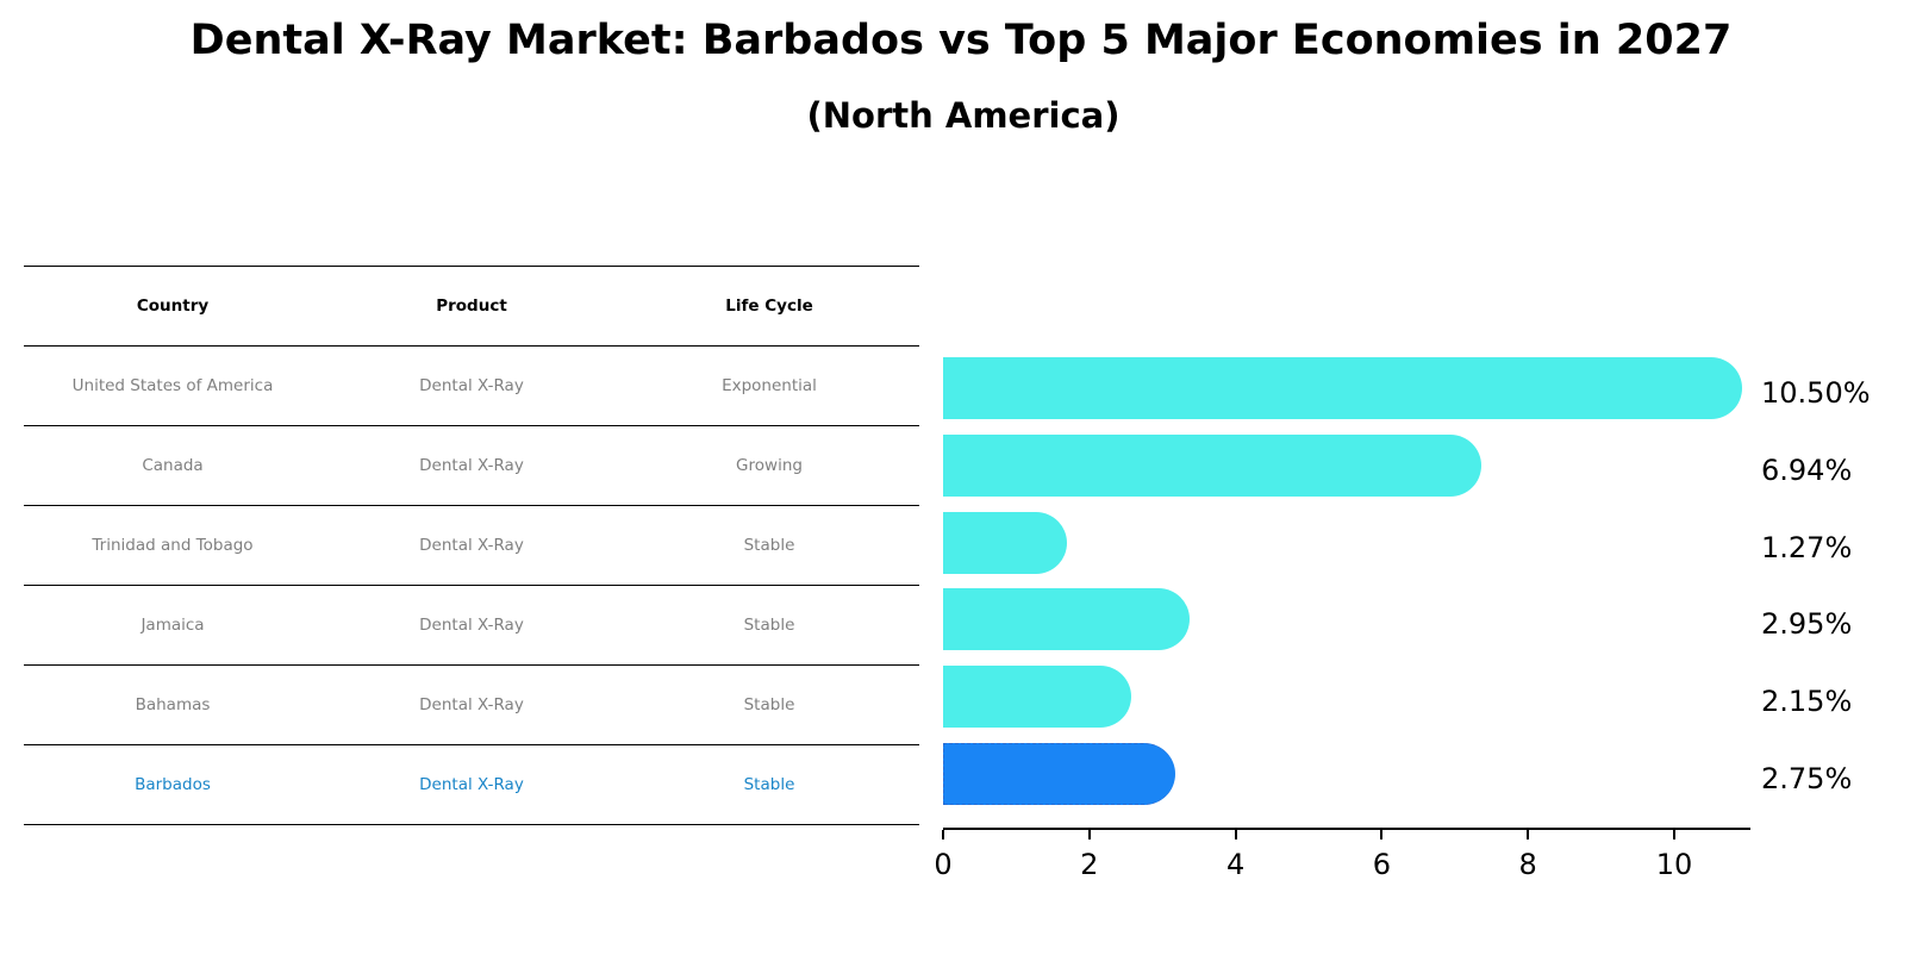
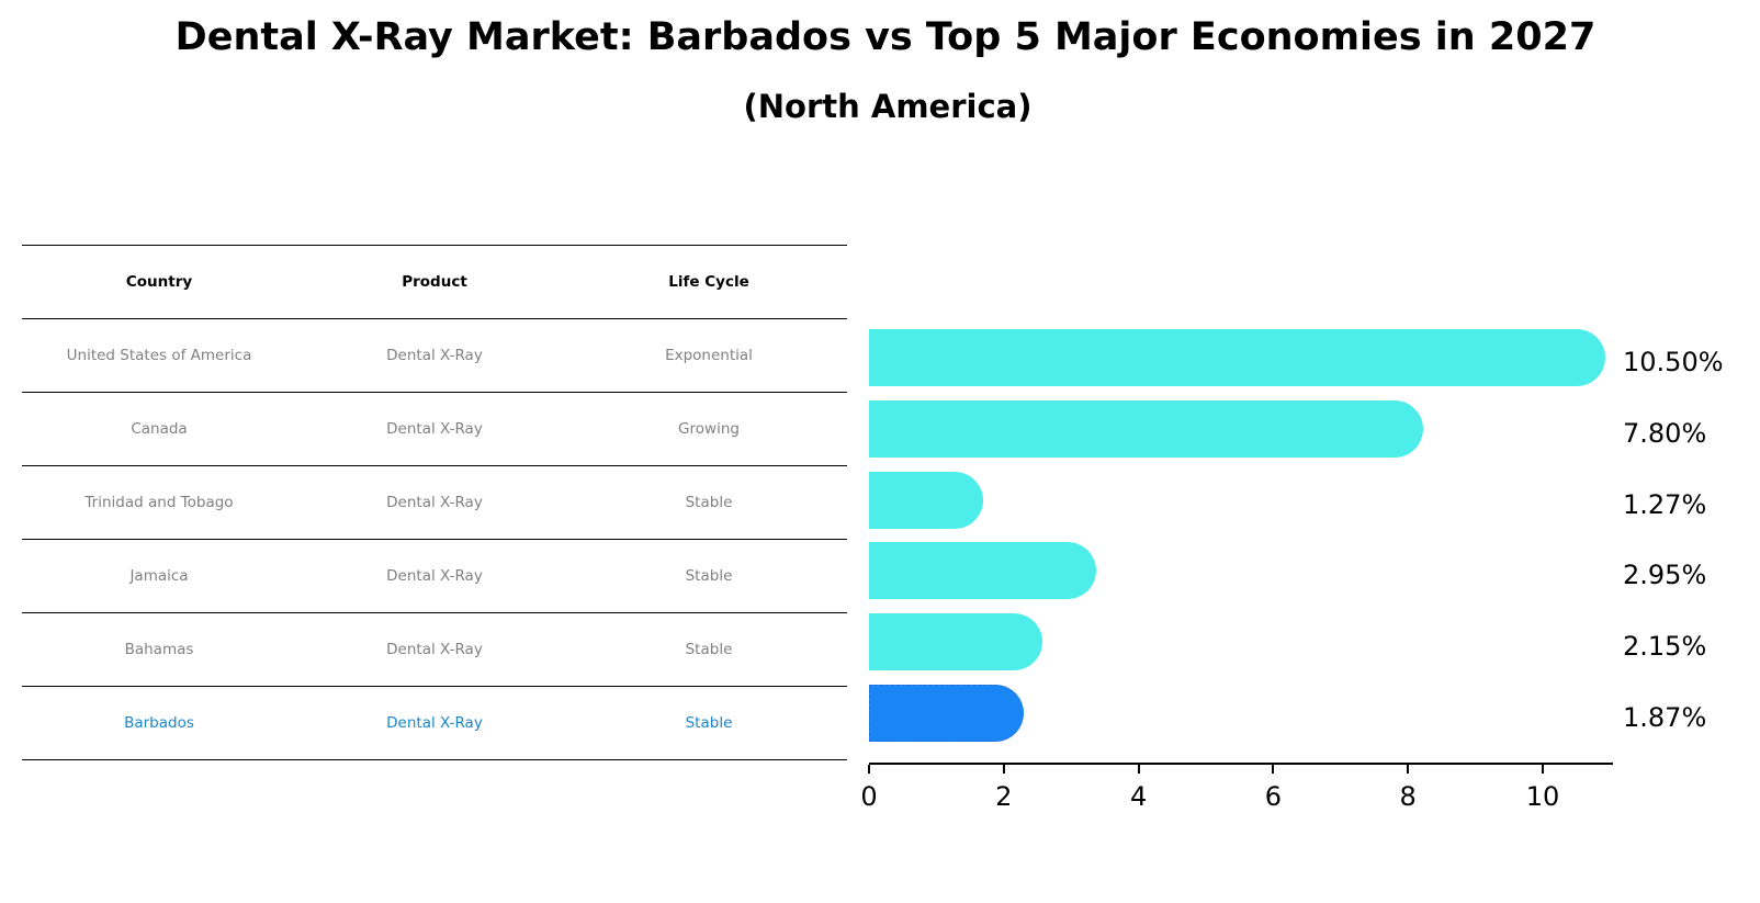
Canada: 6.94% -> 7.80%
Barbados: 2.75% -> 1.87%
